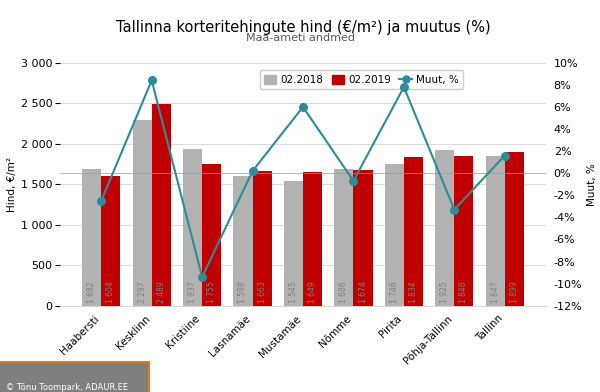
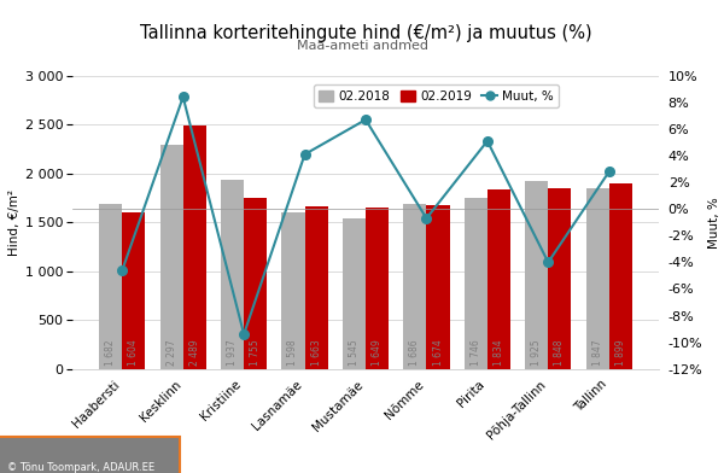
Muut, %/Haabersti: -2.5% -> -4.6%
Muut, %/Lasnamäe: 0.2% -> 4.1%
Muut, %/Mustamäe: 6.0% -> 6.7%
Muut, %/Pirita: 7.8% -> 5.1%
Muut, %/Põhja-Tallinn: -3.3% -> -4.0%
Muut, %/Tallinn: 1.6% -> 2.8%
